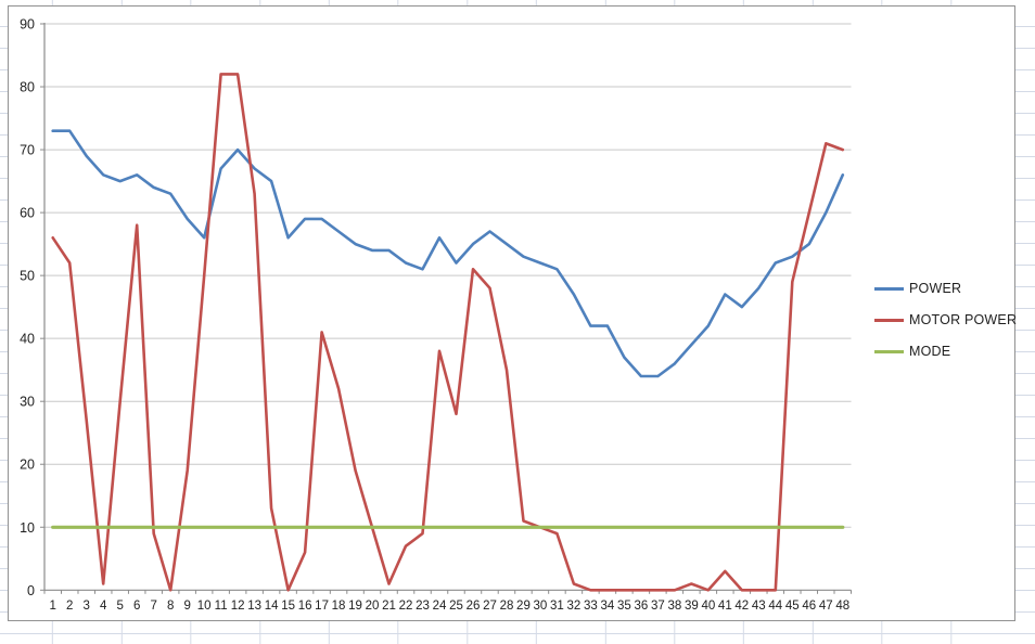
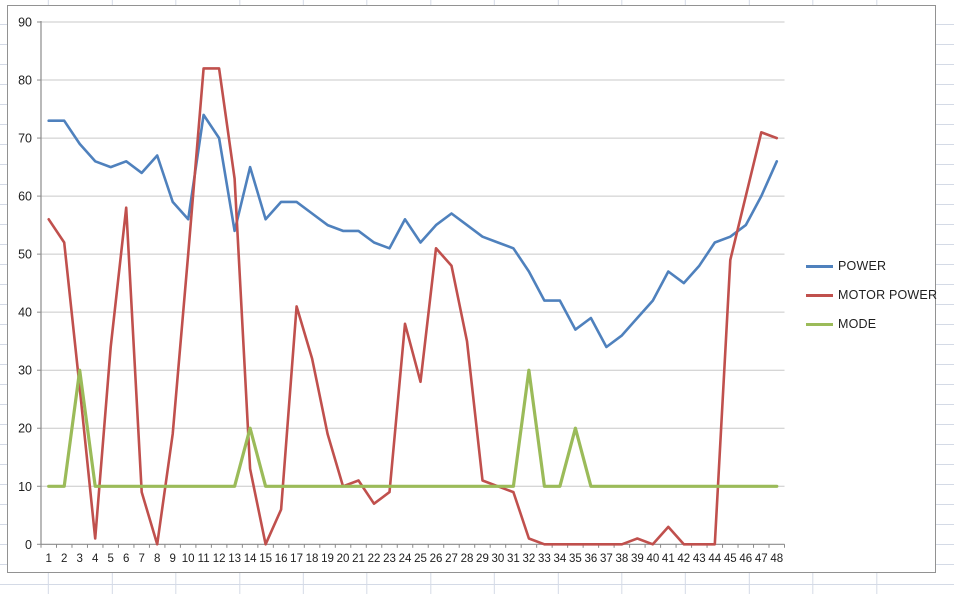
MODE/3: 10 -> 30
MOTOR POWER/5: 30 -> 34
POWER/8: 63 -> 67
POWER/11: 67 -> 74
POWER/13: 67 -> 54
MODE/14: 10 -> 20
MOTOR POWER/21: 1 -> 11
MODE/32: 10 -> 30
MODE/35: 10 -> 20
POWER/36: 34 -> 39
